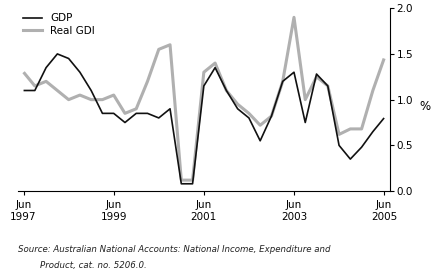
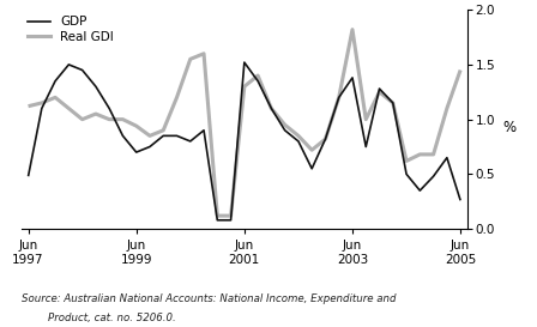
GDP/Jun 1997: 1.10 -> 0.48
Real GDI/Jun 1997: 1.30 -> 1.12
GDP/Jun 1999: 0.85 -> 0.70
Real GDI/Jun 1999: 1.05 -> 0.94
GDP/Jun 2001: 1.15 -> 1.52
GDP/Jun 2003: 1.30 -> 1.38
Real GDI/Jun 2003: 1.90 -> 1.82
GDP/Jun 2005: 0.80 -> 0.26
